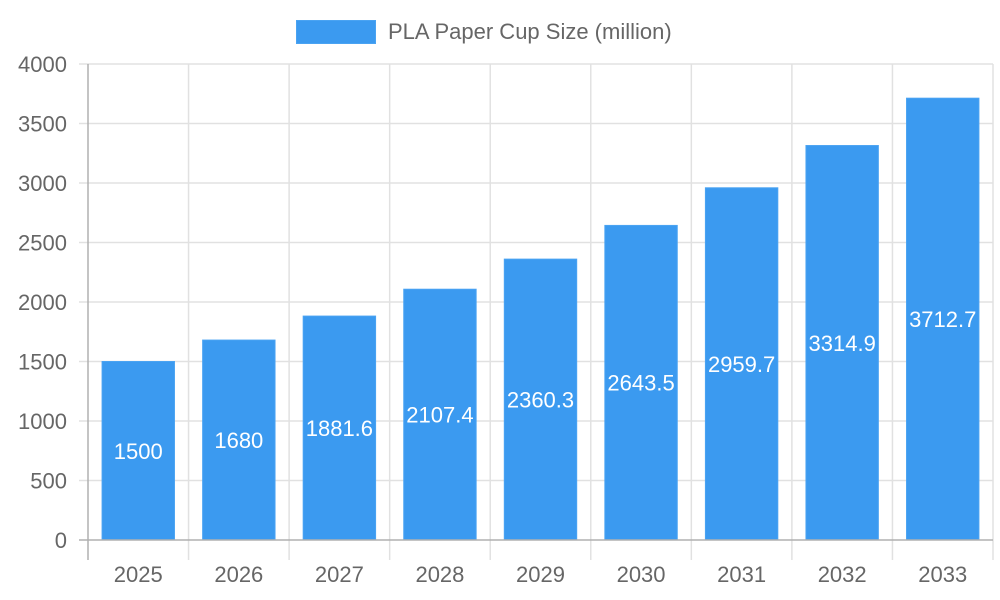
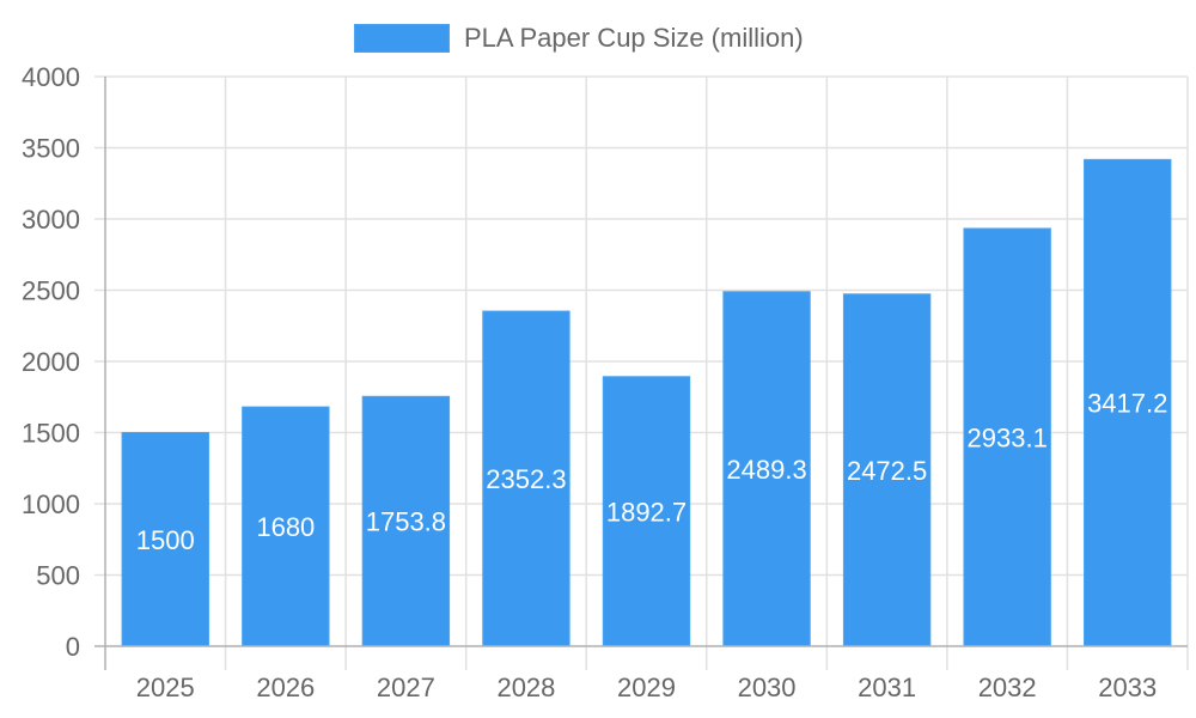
2027: 1881.6 -> 1753.8
2028: 2107.4 -> 2352.3
2029: 2360.3 -> 1892.7
2030: 2643.5 -> 2489.3
2031: 2959.7 -> 2472.5
2032: 3314.9 -> 2933.1
2033: 3712.7 -> 3417.2
